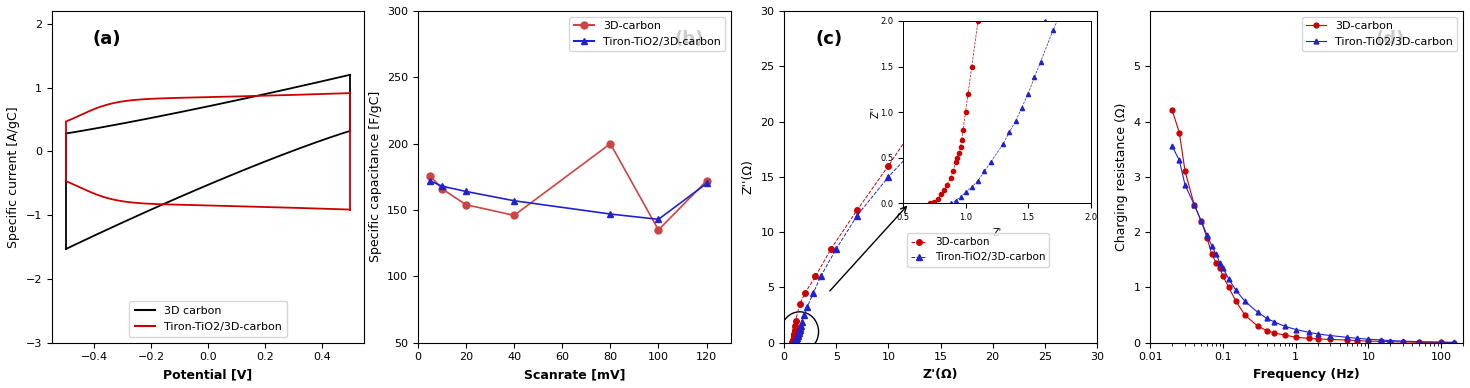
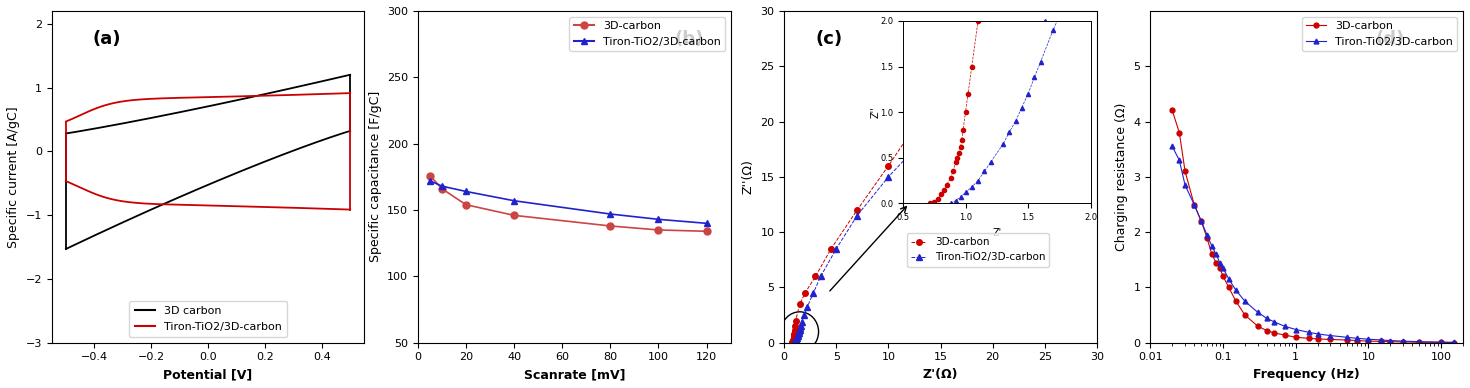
3D-carbon/80: 200 -> 138
3D-carbon/120: 172 -> 134
Tiron-TiO2/3D-carbon/120: 170 -> 140
